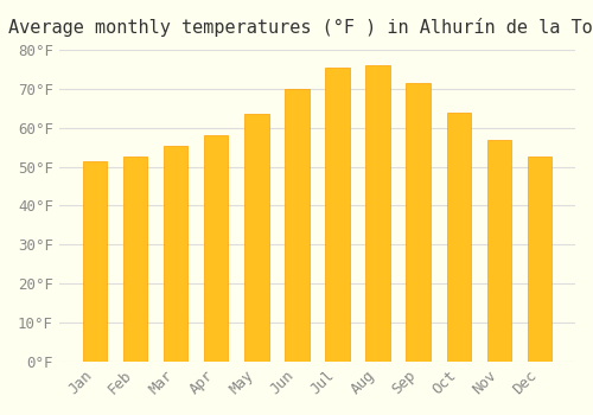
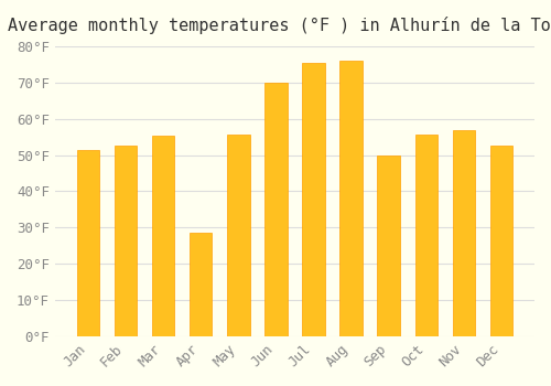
Apr: 58.1°F -> 28.5°F
May: 63.5°F -> 55.5°F
Sep: 71.6°F -> 50.0°F
Oct: 64.0°F -> 55.5°F
